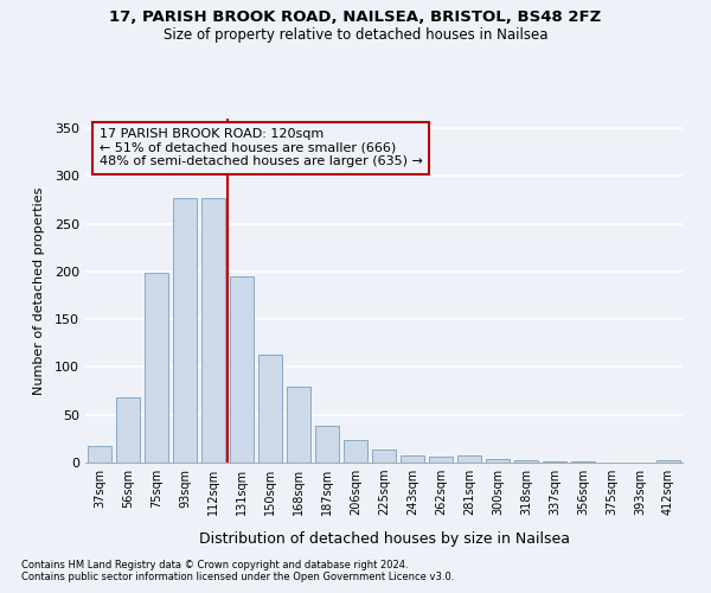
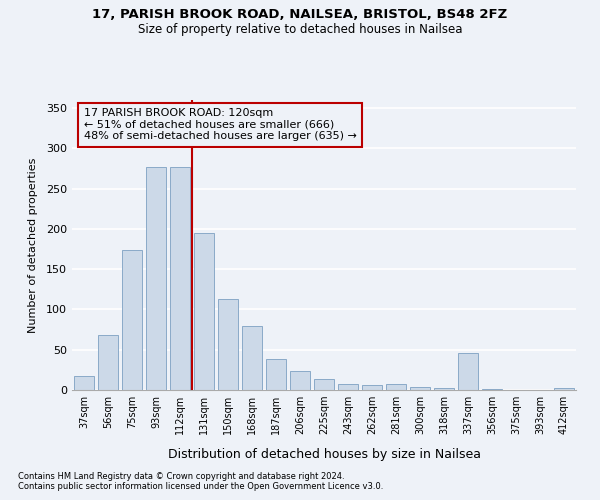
75sqm: 199 -> 174
337sqm: 1 -> 46
